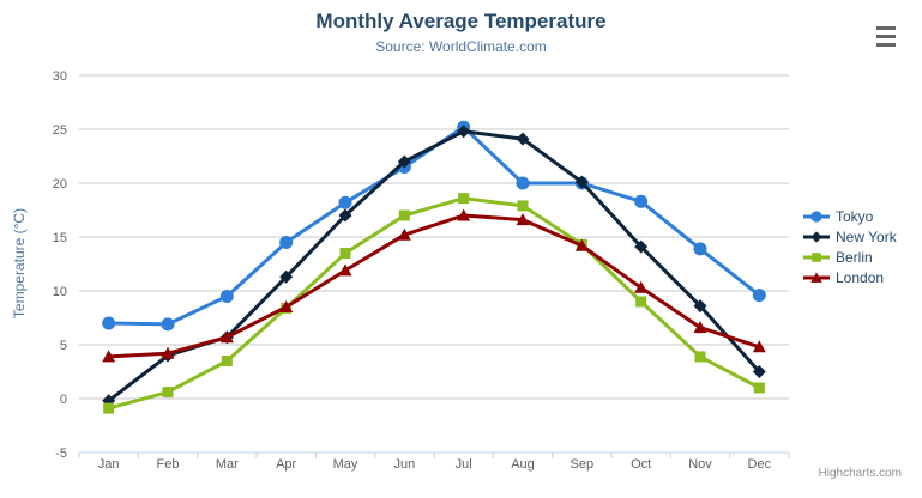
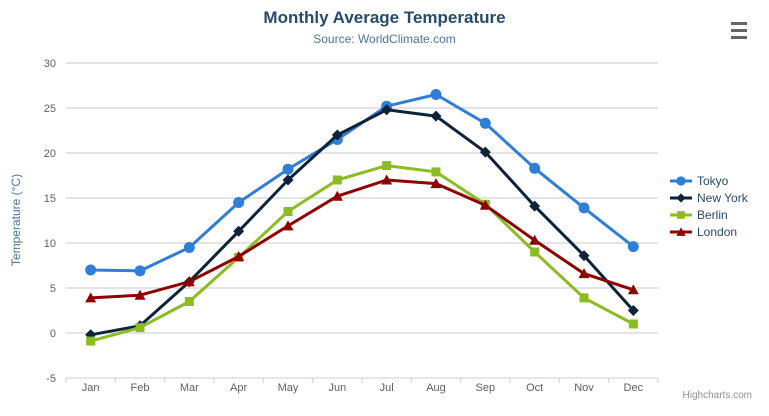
New York/Feb: 4 -> 1
Tokyo/Aug: 20 -> 26
Tokyo/Sep: 20 -> 23
